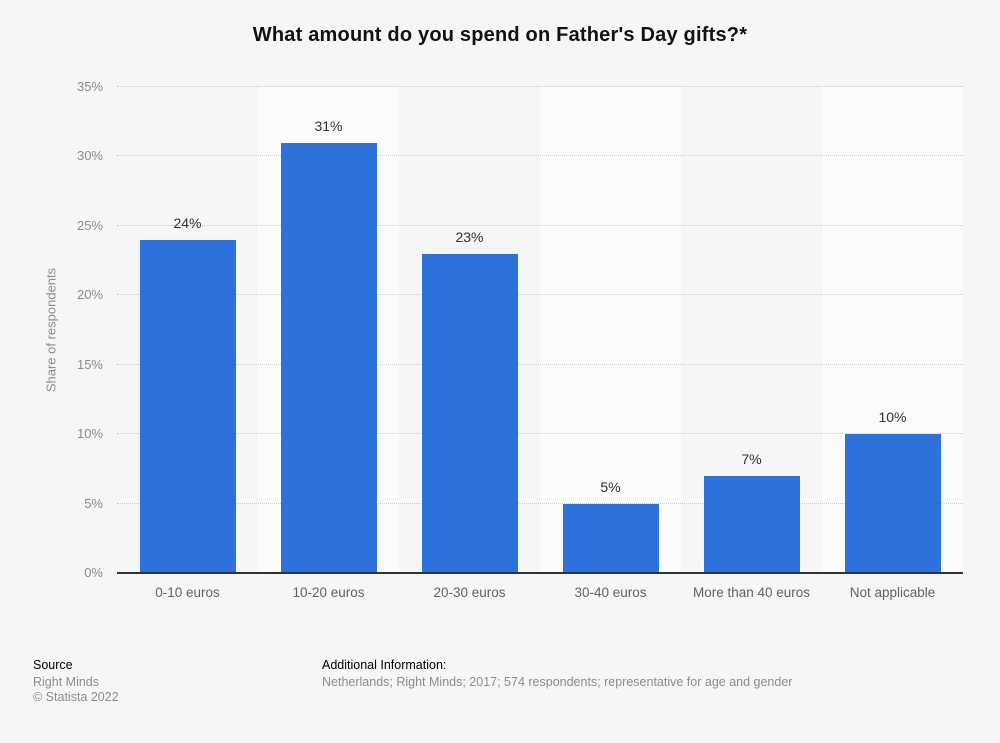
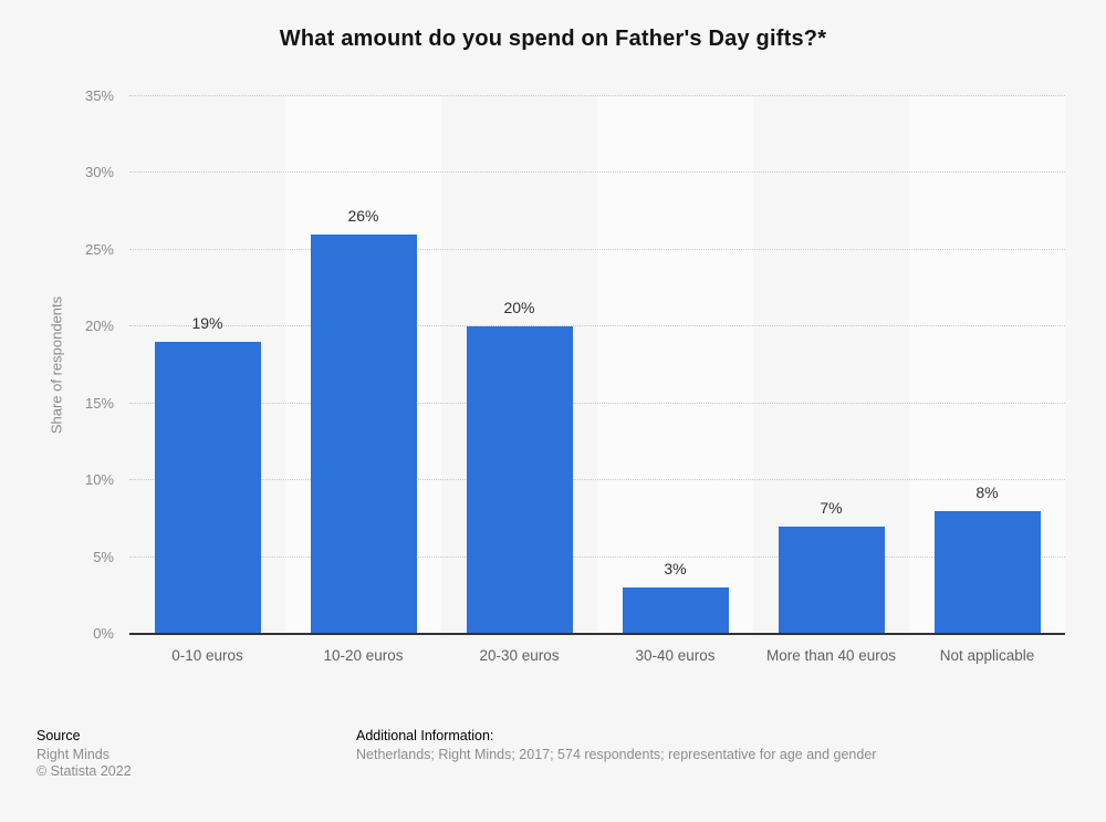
0-10 euros: 24% -> 19%
10-20 euros: 31% -> 26%
20-30 euros: 23% -> 20%
30-40 euros: 5% -> 3%
Not applicable: 10% -> 8%
